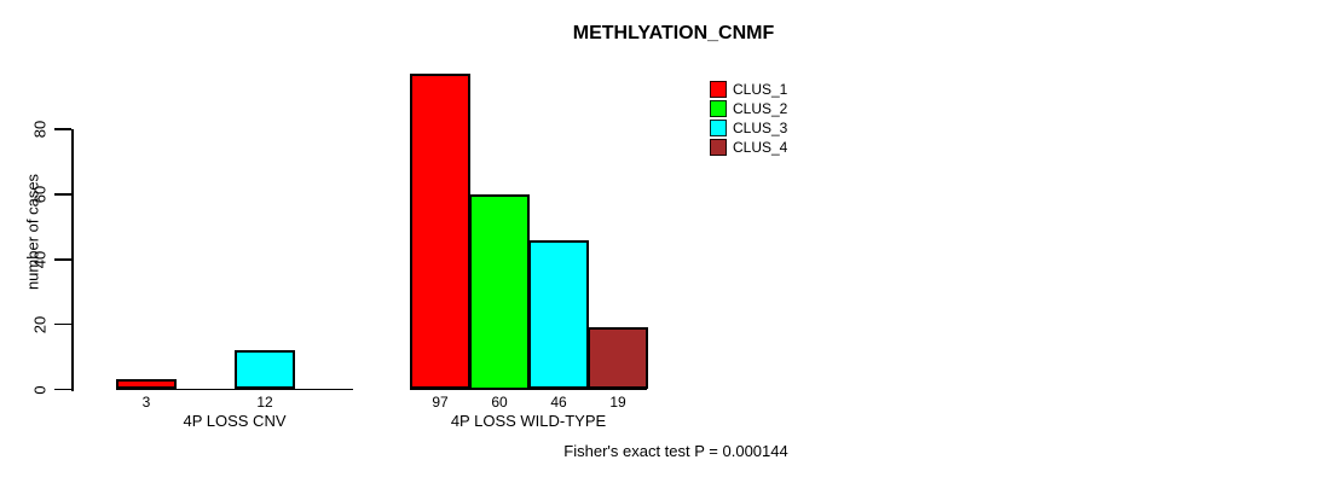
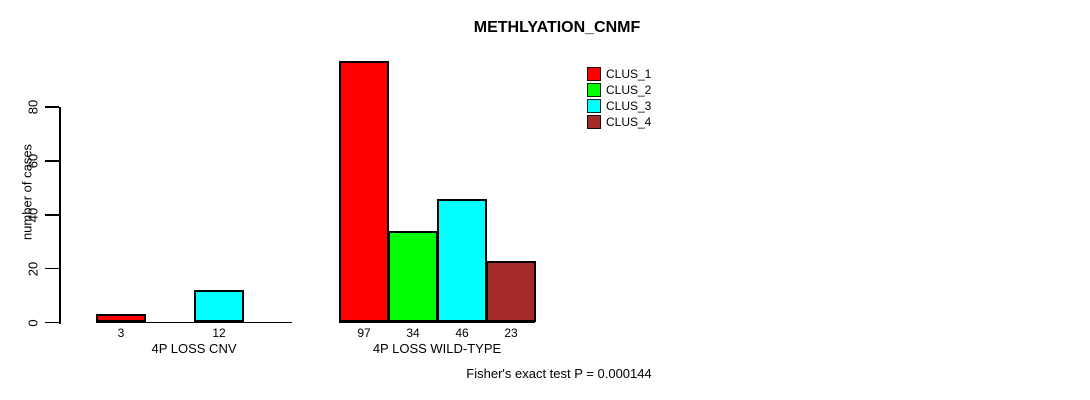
CLUS_2/4P LOSS WILD-TYPE: 60 -> 34
CLUS_4/4P LOSS WILD-TYPE: 19 -> 23
